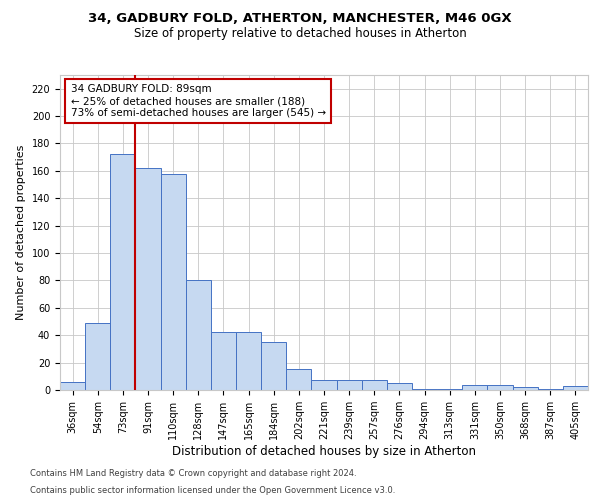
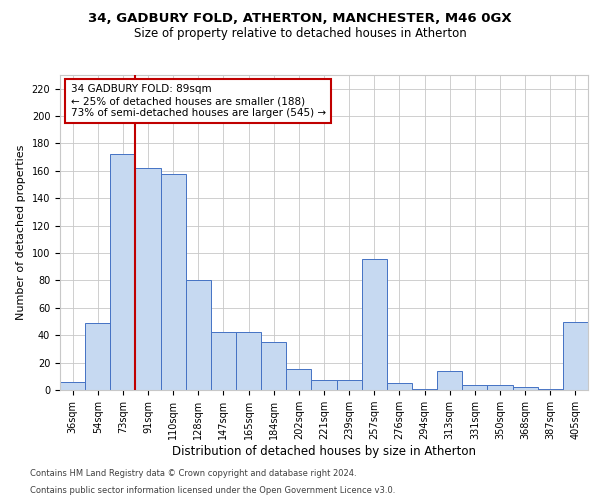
257sqm: 7 -> 96
313sqm: 1 -> 14
405sqm: 3 -> 50
